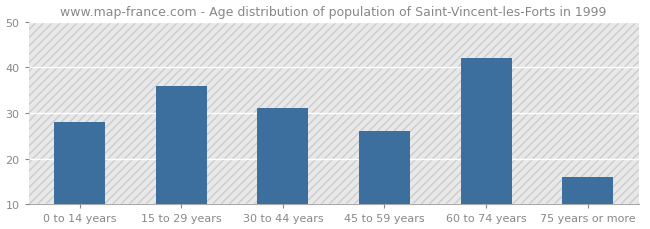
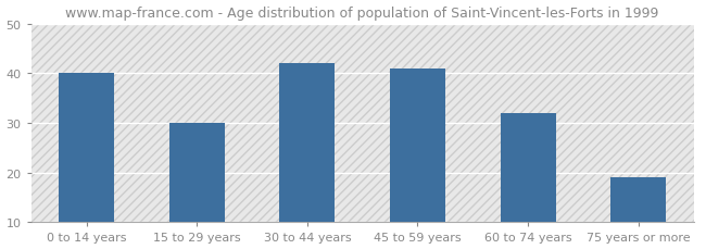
0 to 14 years: 28 -> 40
15 to 29 years: 36 -> 30
30 to 44 years: 31 -> 42
45 to 59 years: 26 -> 41
60 to 74 years: 42 -> 32
75 years or more: 16 -> 19
